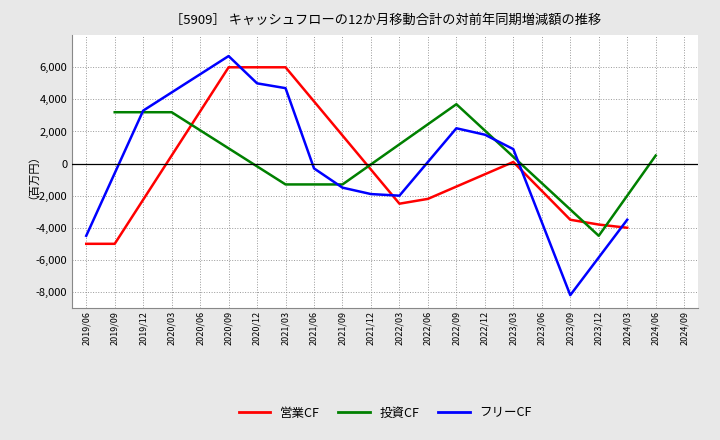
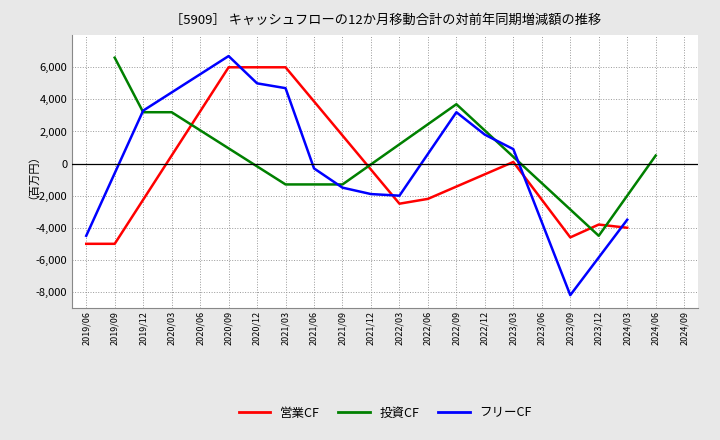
投資CF/2019/09: 3,200 -> 6,600
フリーCF/2022/09: 2,200 -> 3,200
営業CF/2023/09: -3,500 -> -4,600
